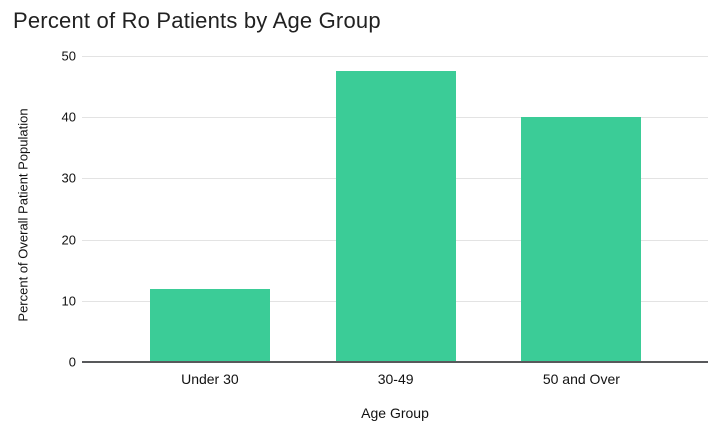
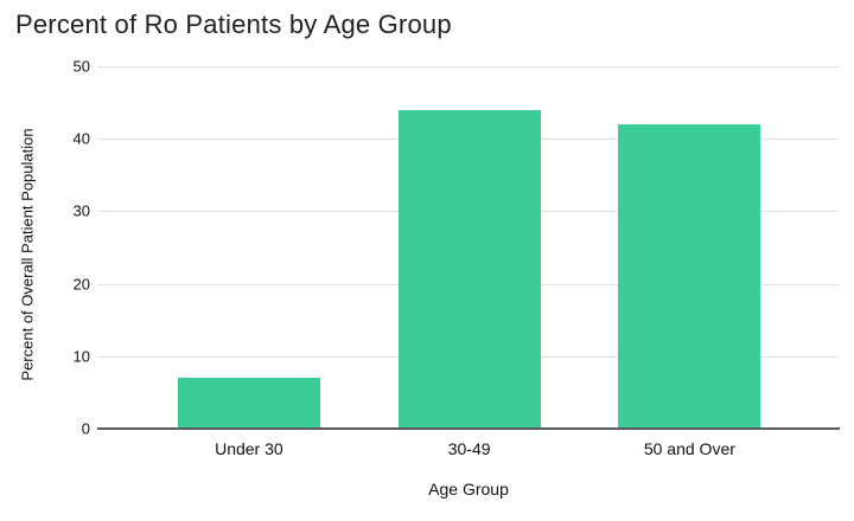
Under 30: 12 -> 7
30-49: 48 -> 44
50 and Over: 40 -> 42
